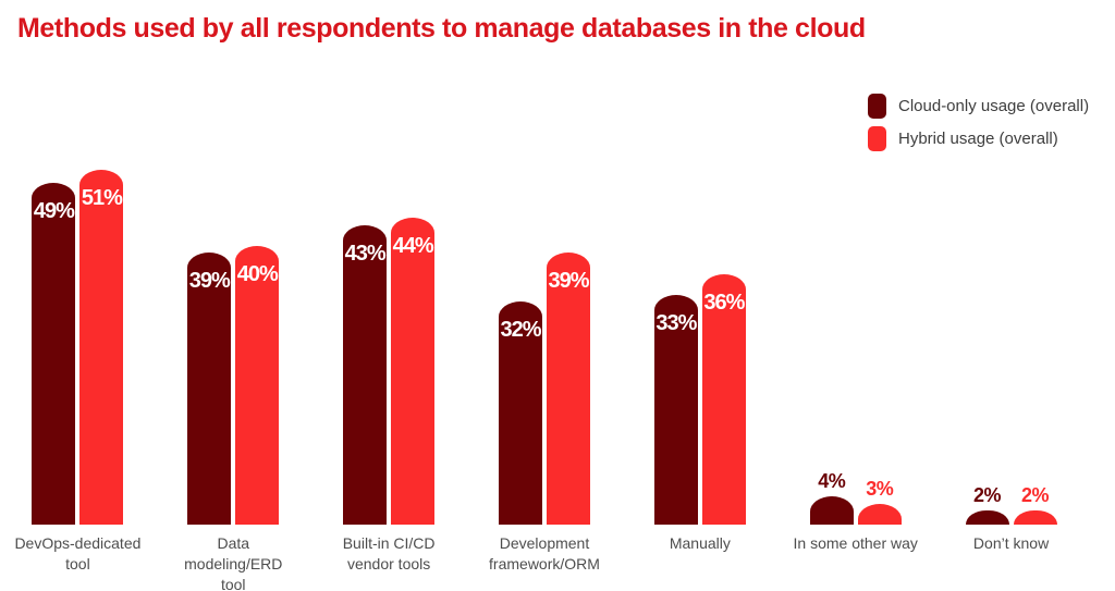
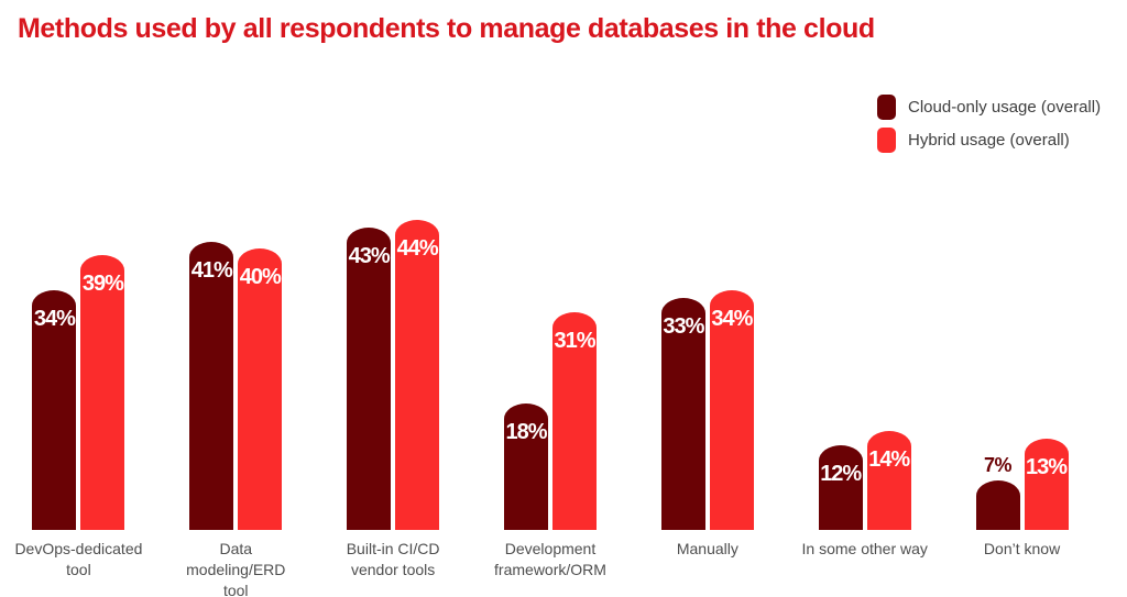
Cloud-only usage (overall)/DevOps-dedicated tool: 49% -> 34%
Hybrid usage (overall)/DevOps-dedicated tool: 51% -> 39%
Cloud-only usage (overall)/Data modeling/ERD tool: 39% -> 41%
Cloud-only usage (overall)/Development framework/ORM: 32% -> 18%
Hybrid usage (overall)/Development framework/ORM: 39% -> 31%
Hybrid usage (overall)/Manually: 36% -> 34%
Cloud-only usage (overall)/In some other way: 4% -> 12%
Hybrid usage (overall)/In some other way: 3% -> 14%
Cloud-only usage (overall)/Don’t know: 2% -> 7%
Hybrid usage (overall)/Don’t know: 2% -> 13%
